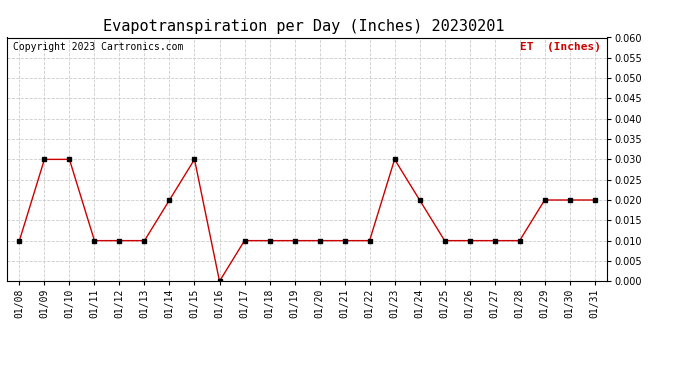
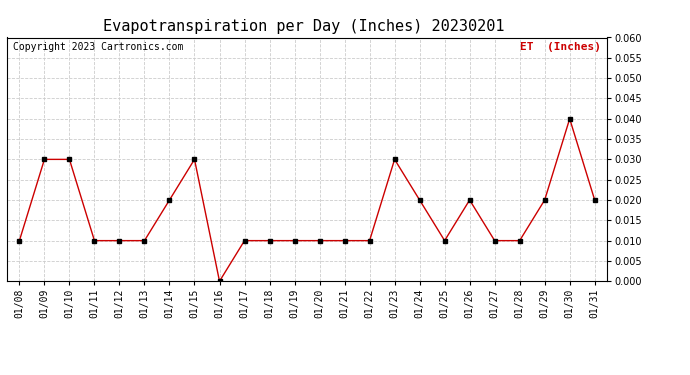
01/26: 0.01 -> 0.02
01/30: 0.02 -> 0.04
